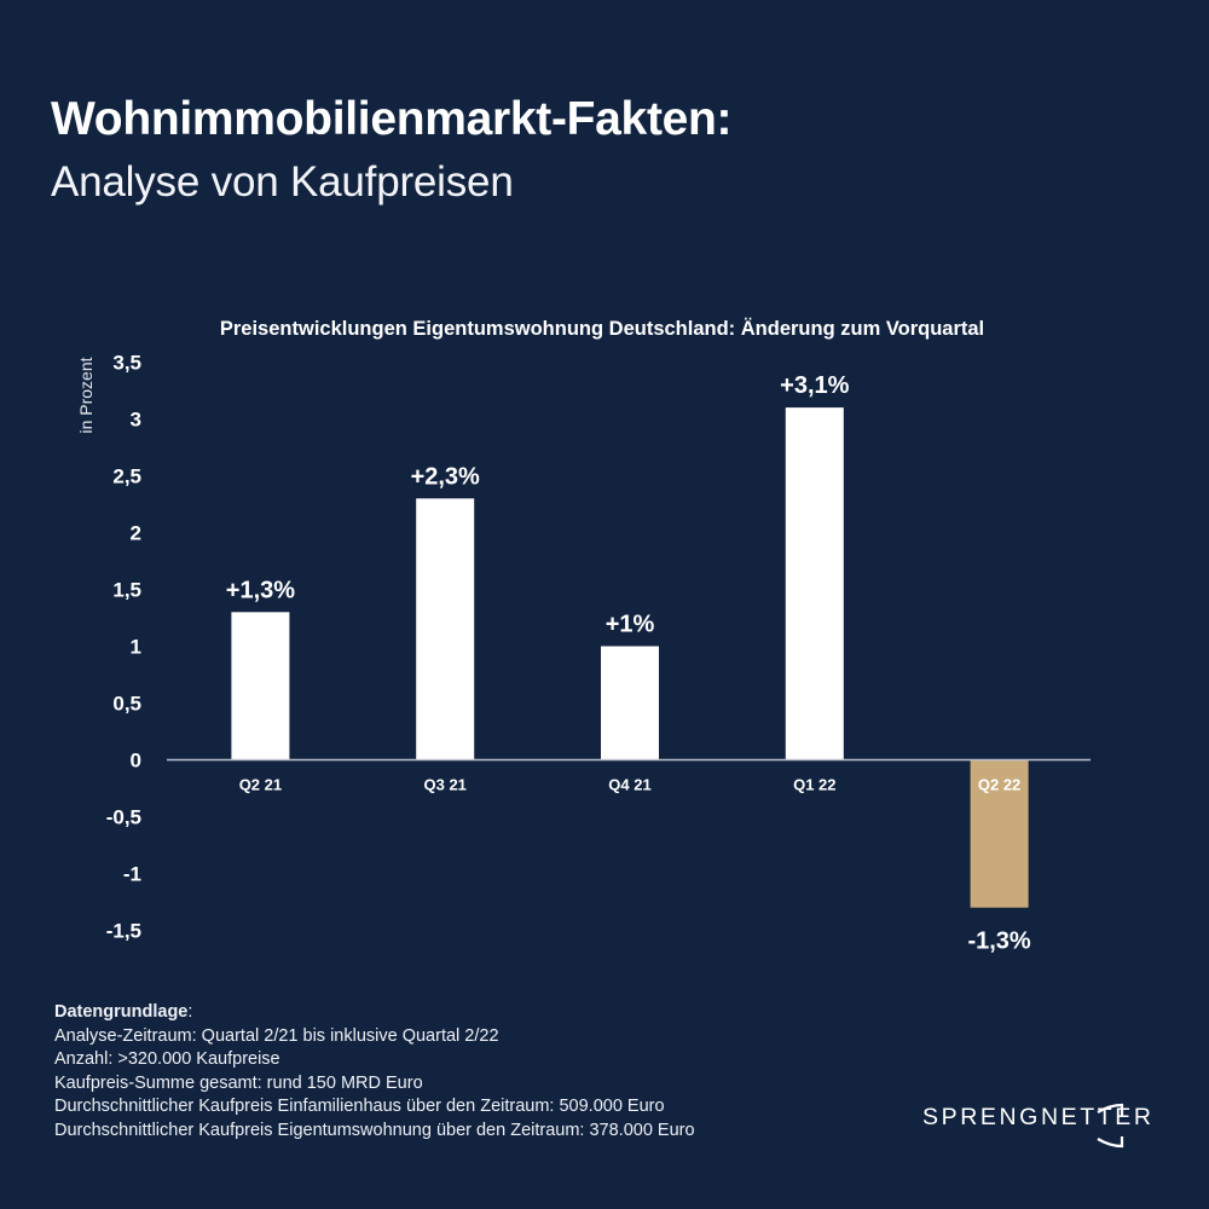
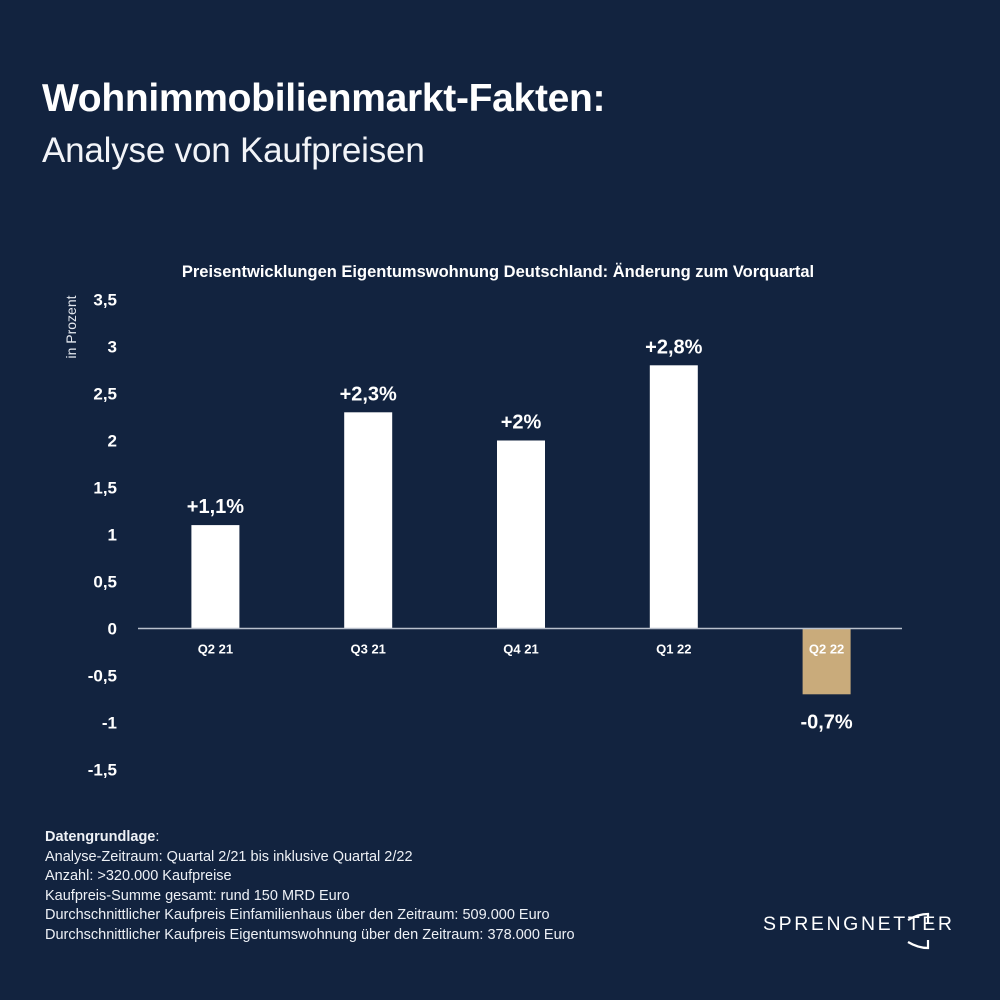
Q2 21: +1,3% -> +1,1%
Q4 21: +1% -> +2%
Q1 22: +3,1% -> +2,8%
Q2 22: -1,3% -> -0,7%
